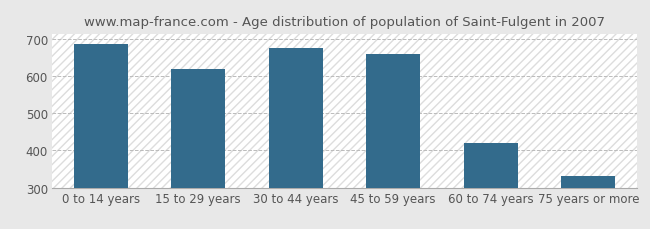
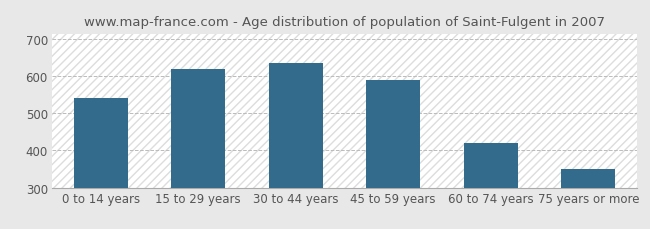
0 to 14 years: 688 -> 540
30 to 44 years: 676 -> 635
45 to 59 years: 661 -> 590
75 years or more: 330 -> 350
